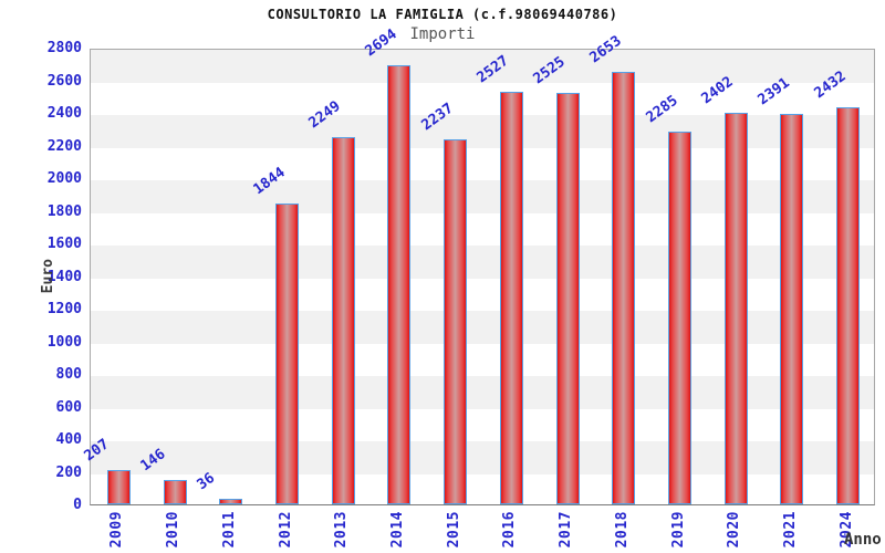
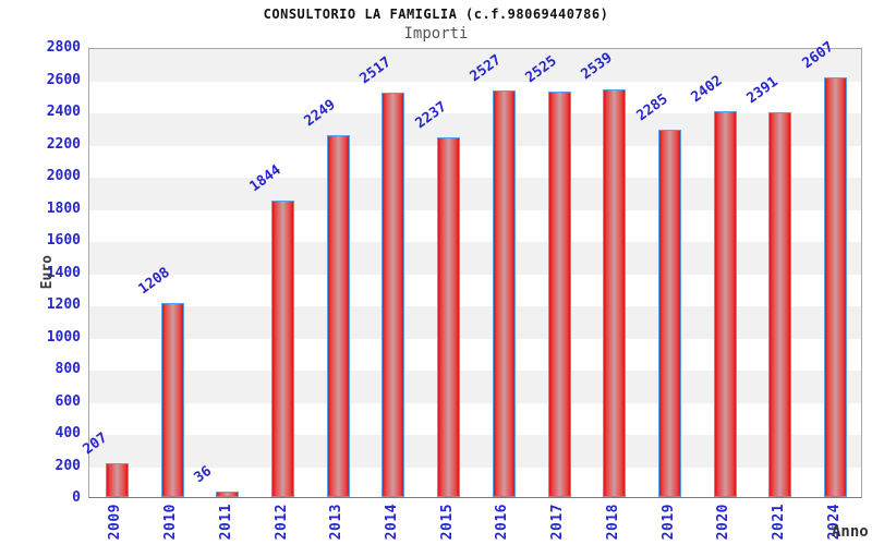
2010: 146 -> 1208
2014: 2694 -> 2517
2018: 2653 -> 2539
2024: 2432 -> 2607
